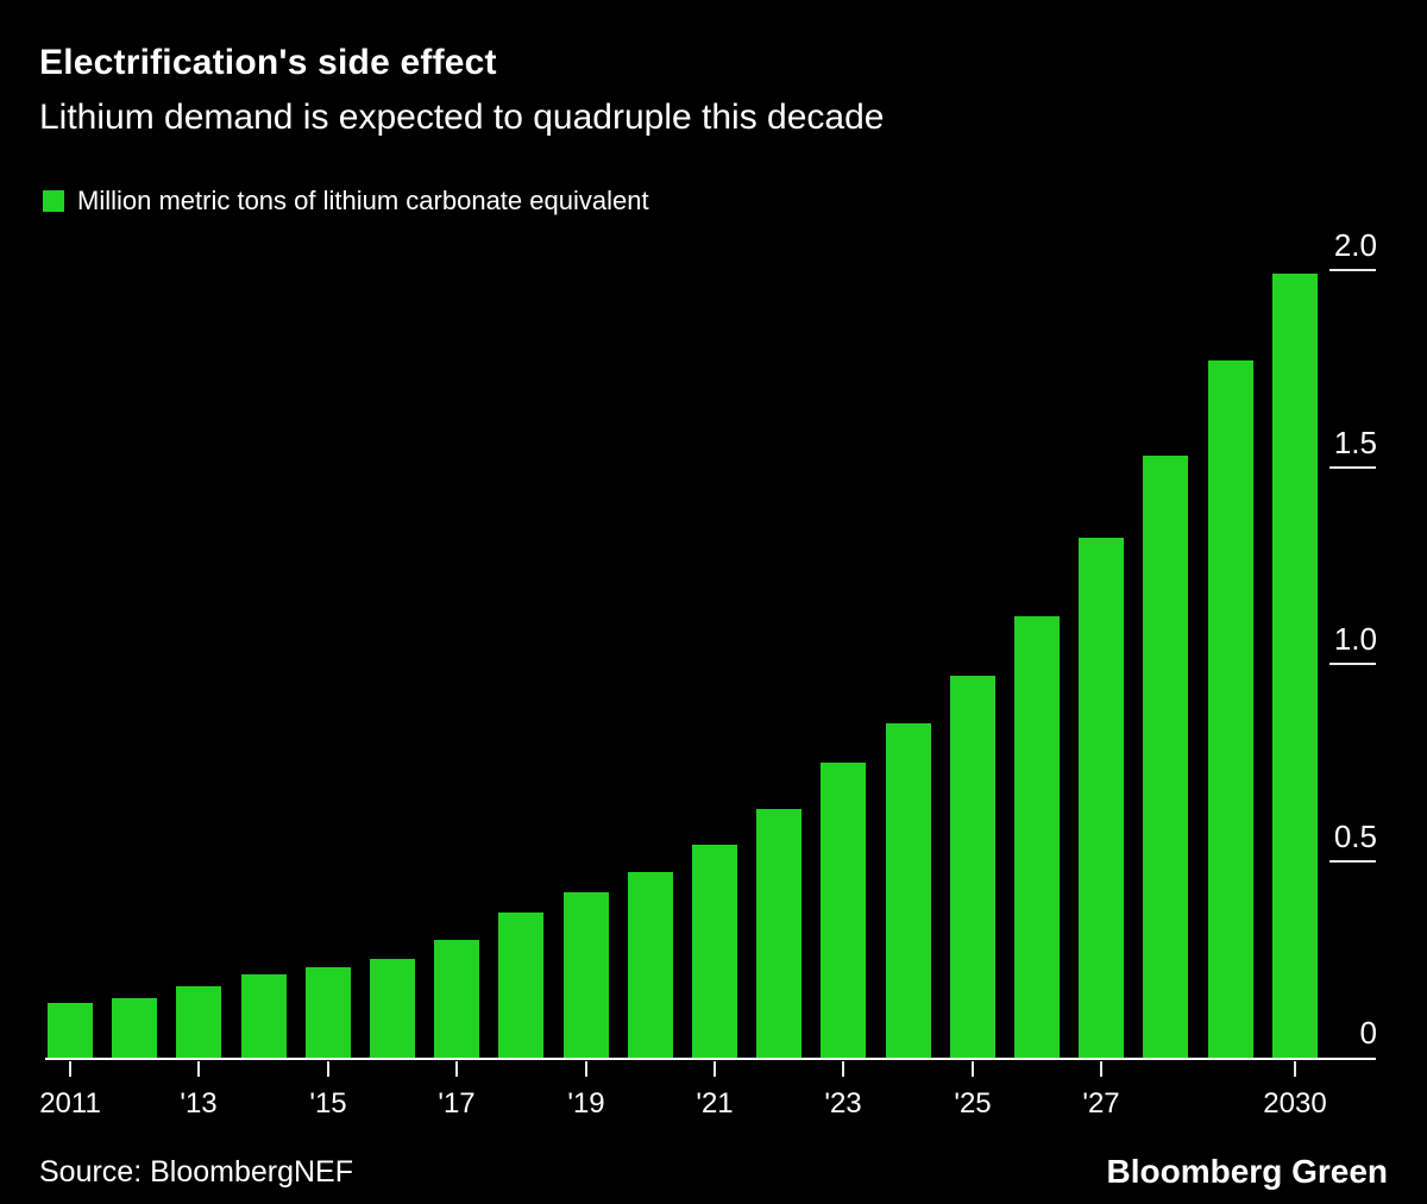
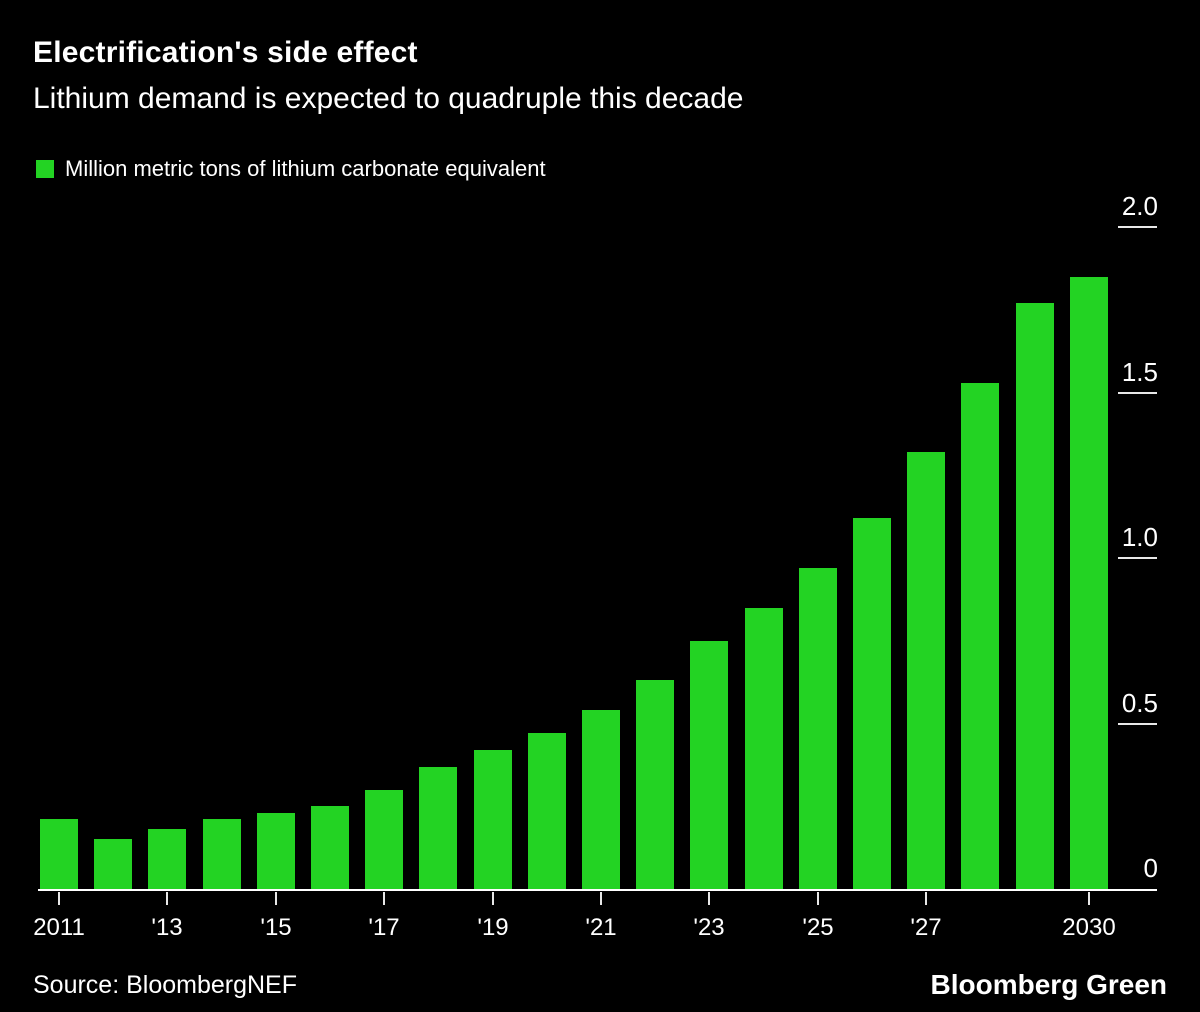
2011: 0.14 -> 0.21
2030: 1.99 -> 1.85
